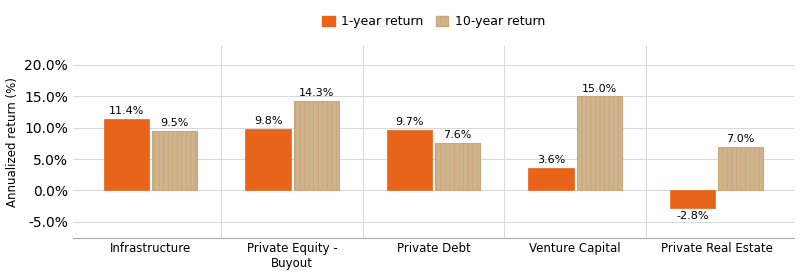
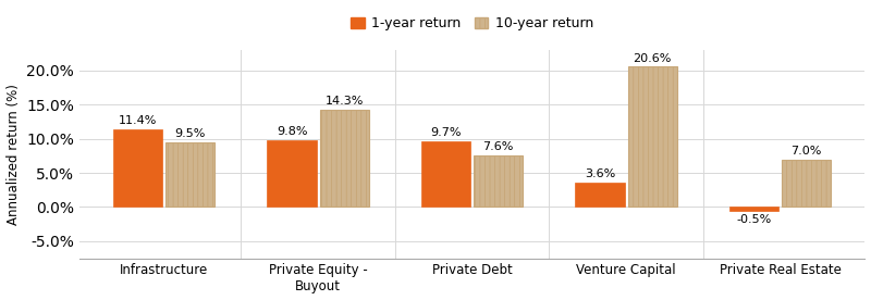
10-year return/Venture Capital: 15.0% -> 20.6%
1-year return/Private Real Estate: -2.8% -> -0.5%
